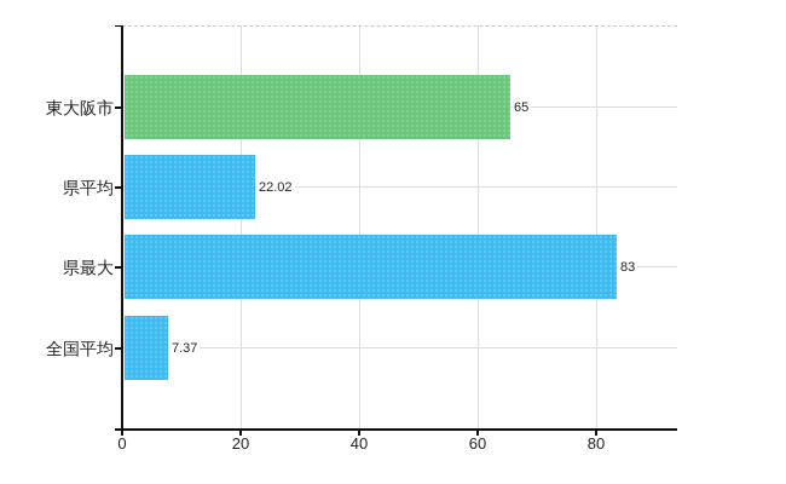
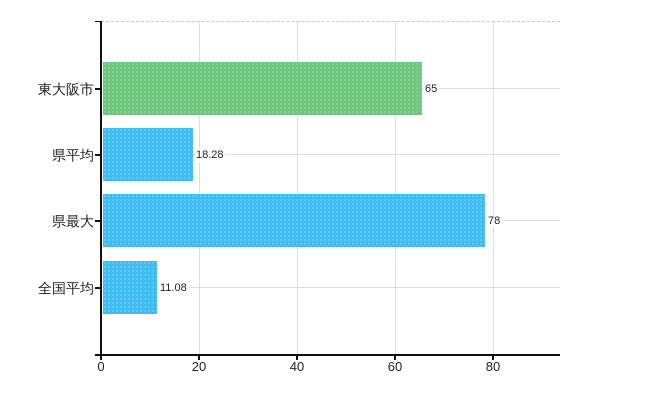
県平均: 22.02 -> 18.28
県最大: 83 -> 78
全国平均: 7.37 -> 11.08
